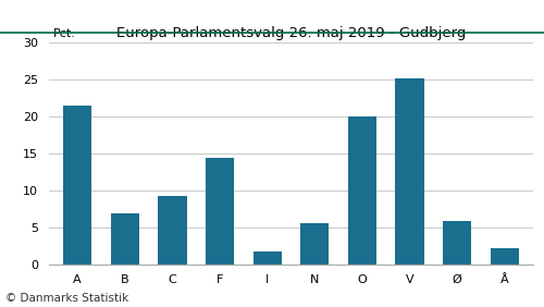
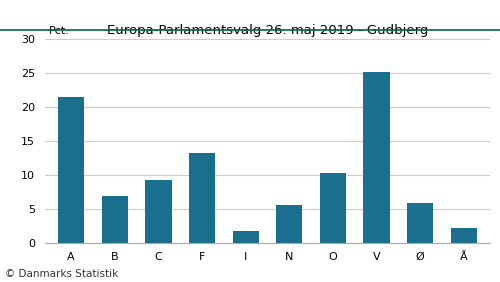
F: 14.4 -> 13.2
O: 20.0 -> 10.3
